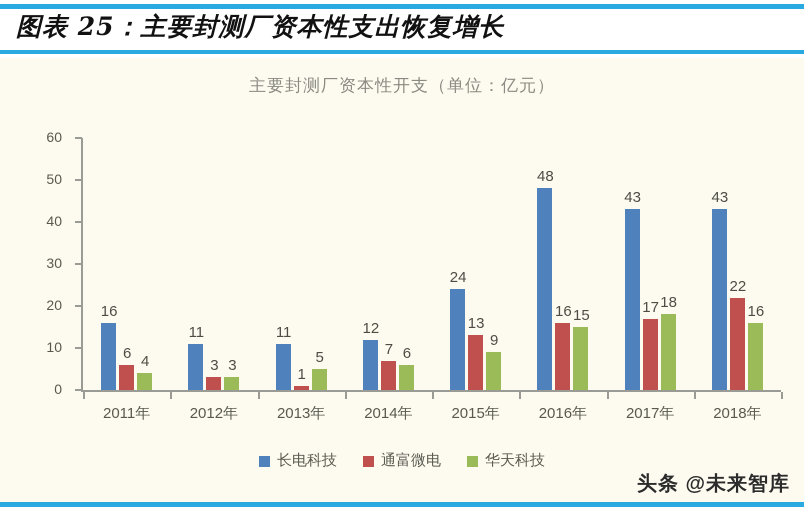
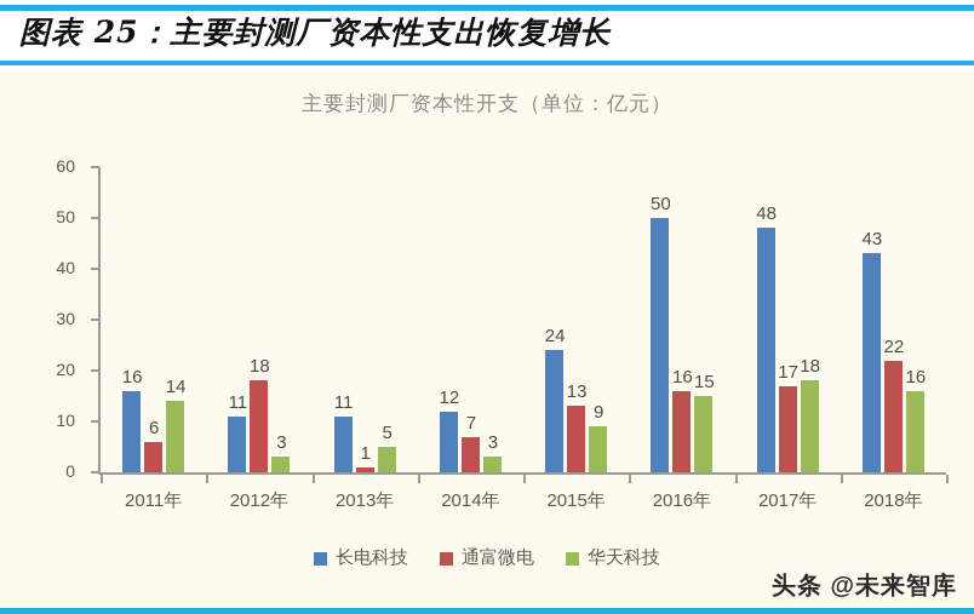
华天科技/2011年: 4 -> 14
通富微电/2012年: 3 -> 18
华天科技/2014年: 6 -> 3
长电科技/2016年: 48 -> 50
长电科技/2017年: 43 -> 48
